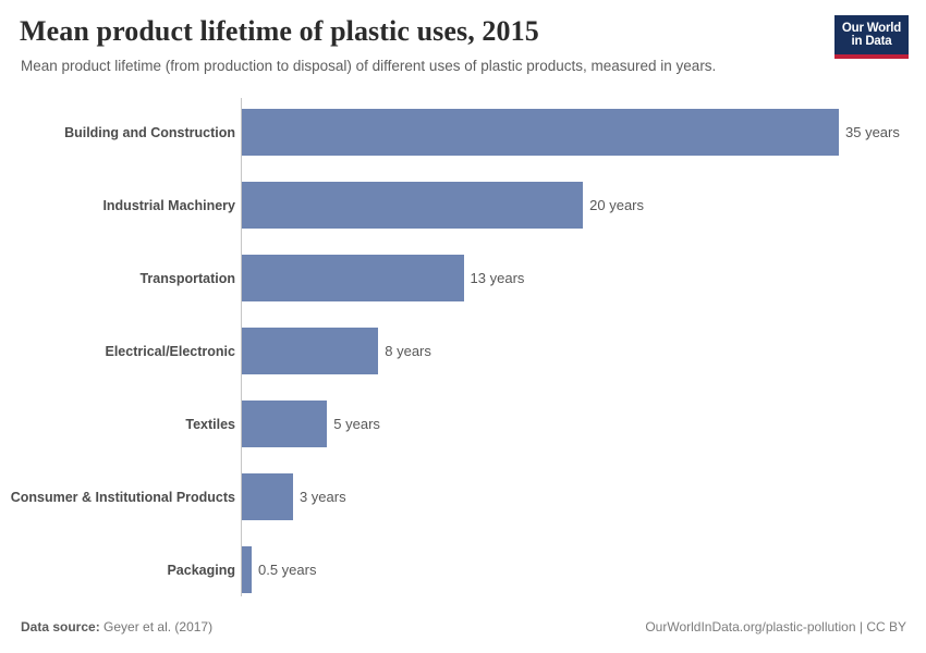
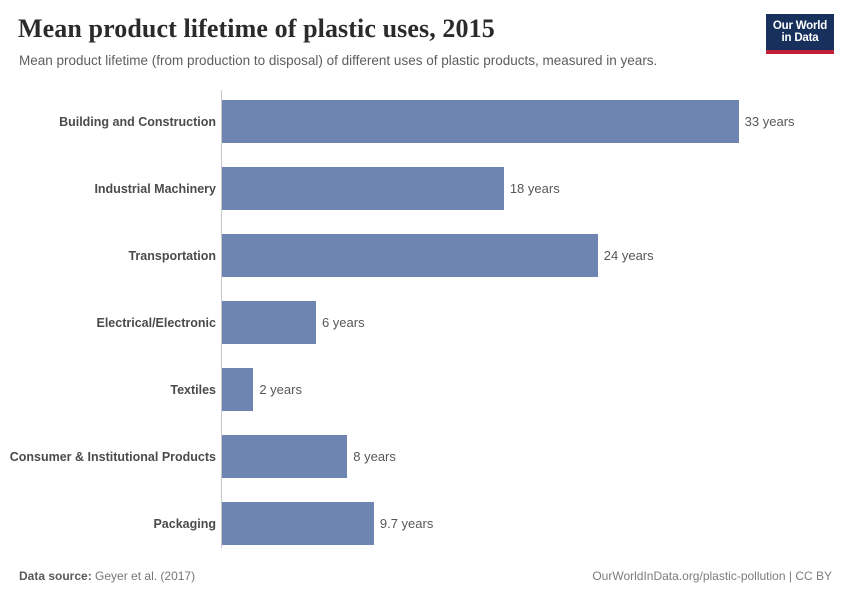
Building and Construction: 35 -> 33
Industrial Machinery: 20 -> 18
Transportation: 13 -> 24
Electrical/Electronic: 8 -> 6
Textiles: 5 -> 2
Consumer & Institutional Products: 3 -> 8
Packaging: 0.5 -> 9.7
